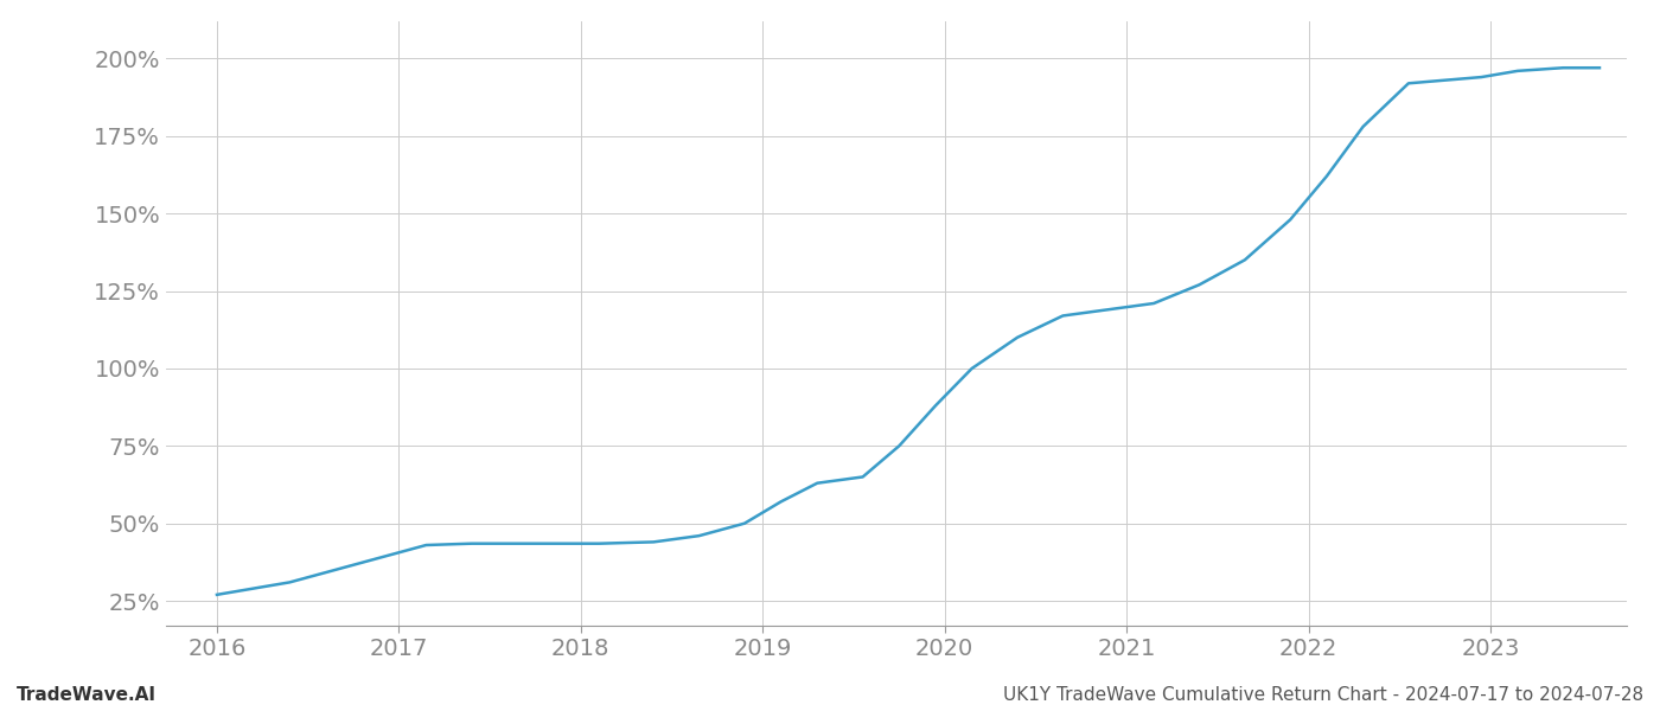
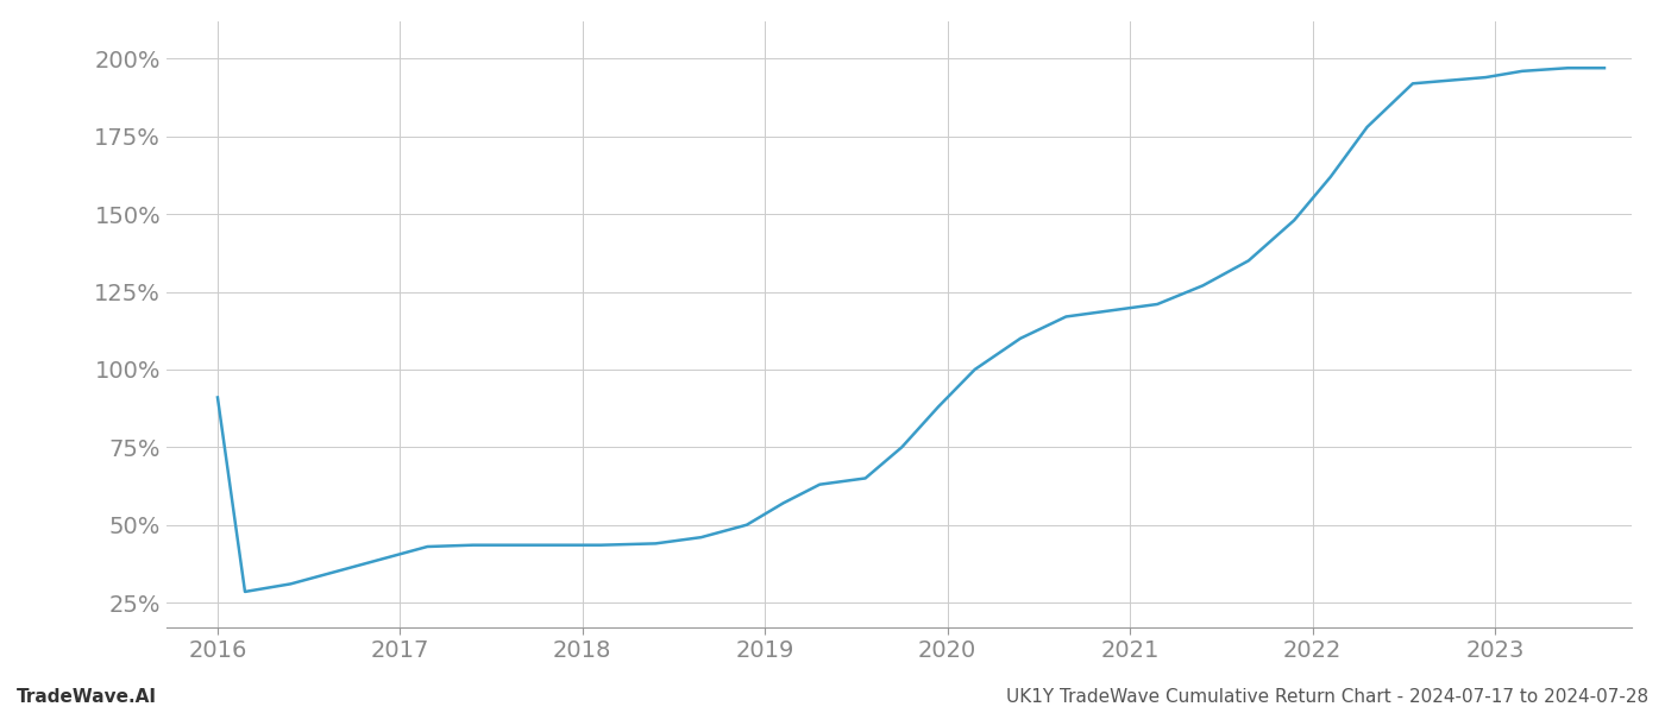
2016: 27.0% -> 91.0%
